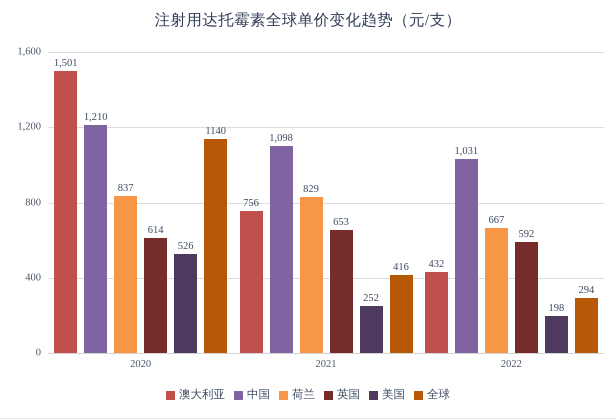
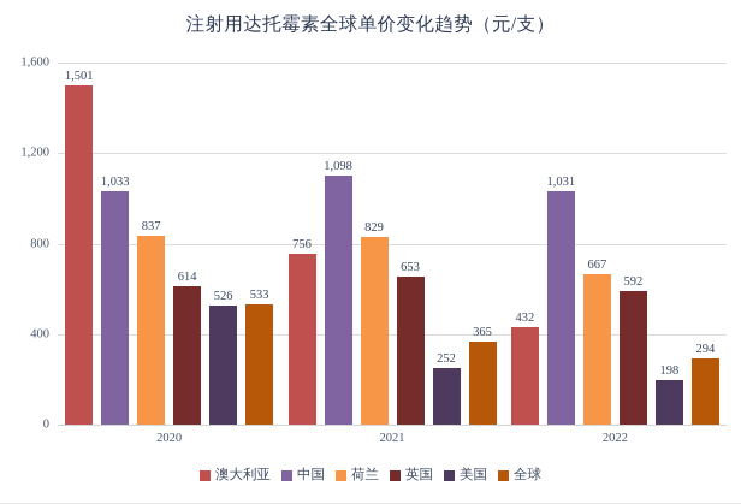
中国/2020: 1,210 -> 1,033
全球/2020: 1140 -> 533
全球/2021: 416 -> 365
